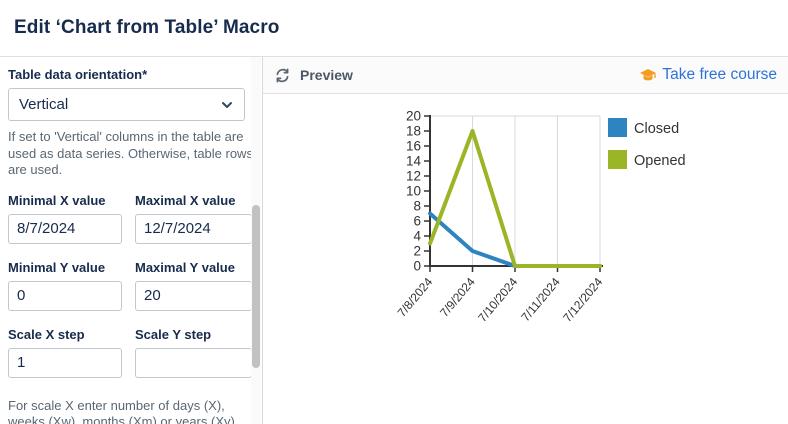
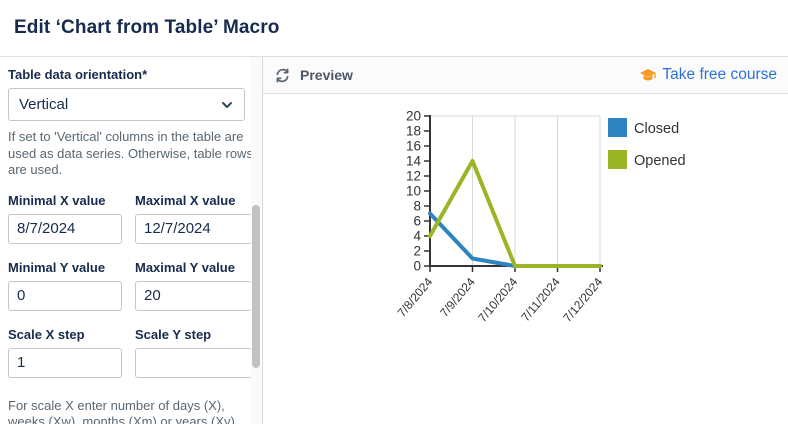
Opened/7/8/2024: 3 -> 4
Closed/7/9/2024: 2 -> 1
Opened/7/9/2024: 18 -> 14
